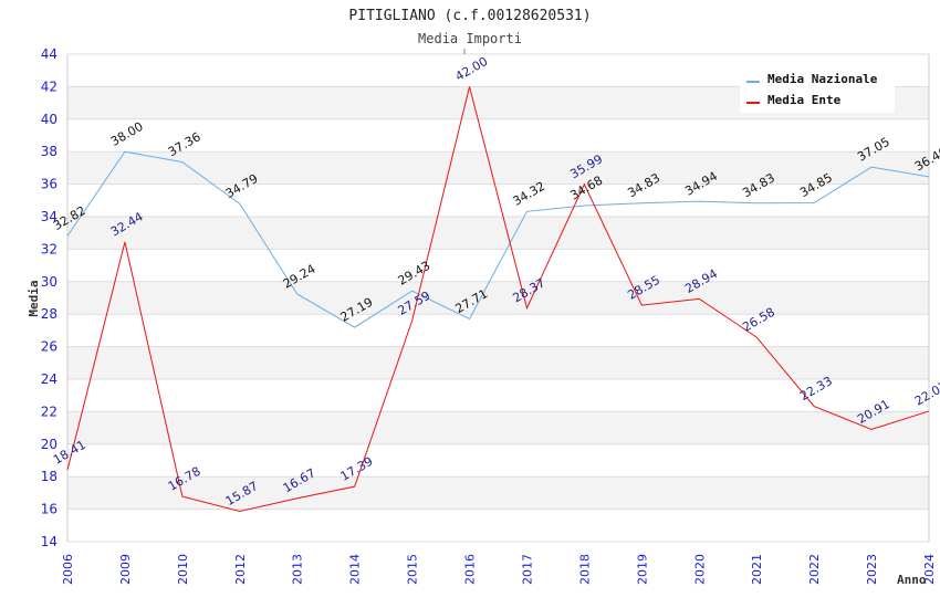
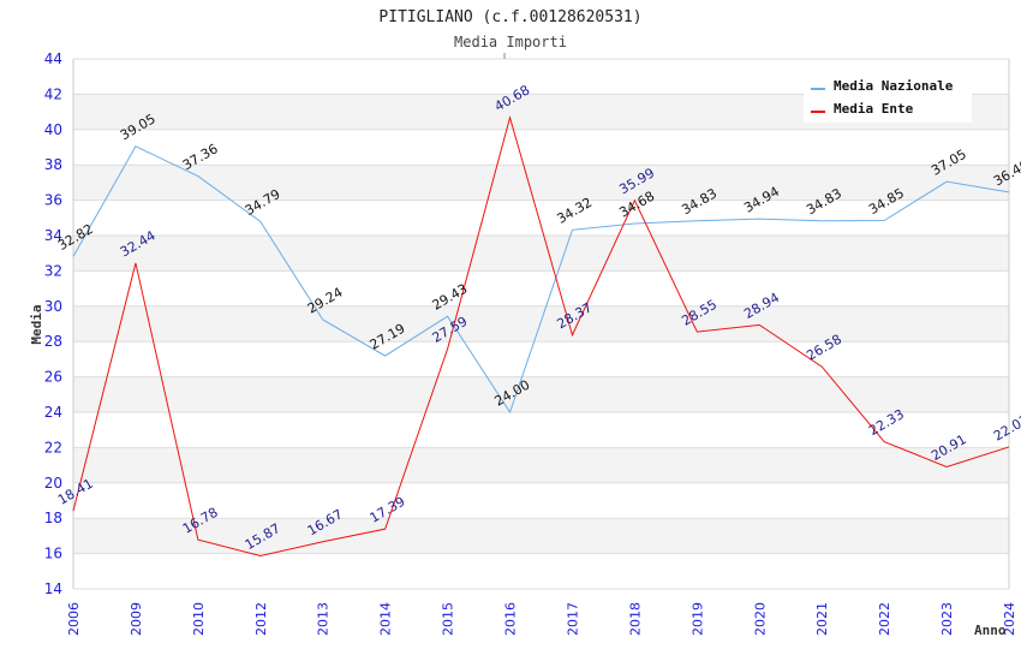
Media Nazionale/2009: 38.00 -> 39.05
Media Nazionale/2016: 27.71 -> 24.00
Media Ente/2016: 42.00 -> 40.68
